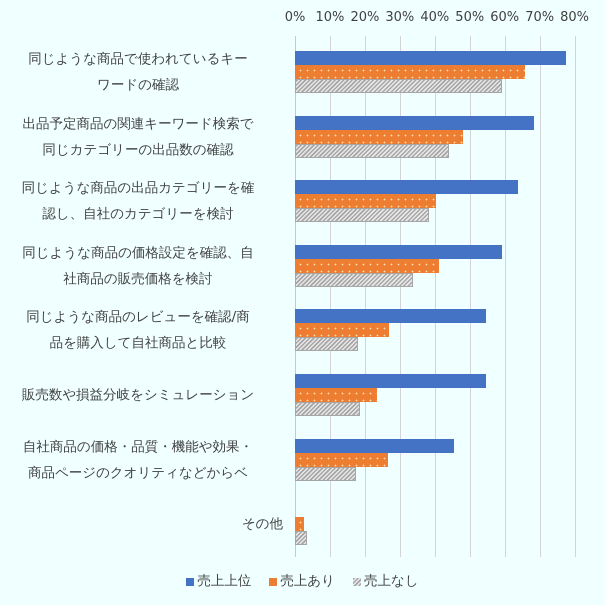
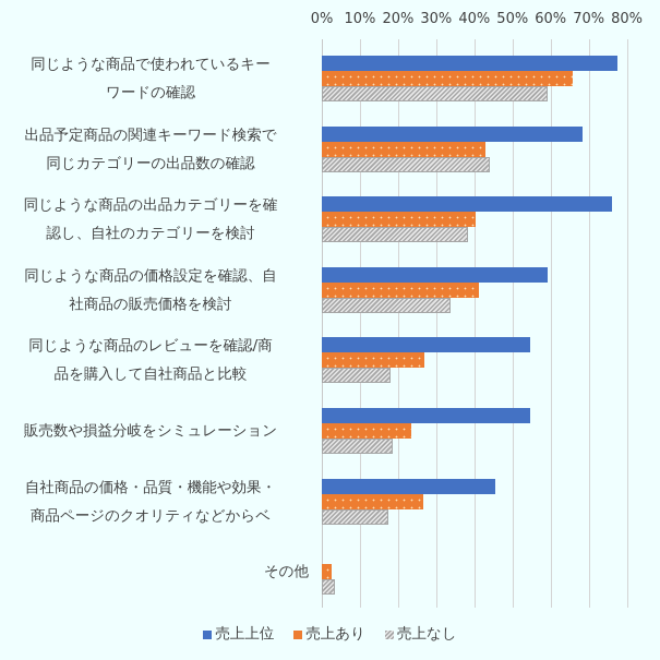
売上あり/出品予定商品の関連キーワード検索で同じカテゴリーの出品数の確認: 48% -> 43%
売上上位/同じような商品の出品カテゴリーを確認し、自社のカテゴリーを検討: 64% -> 76%
